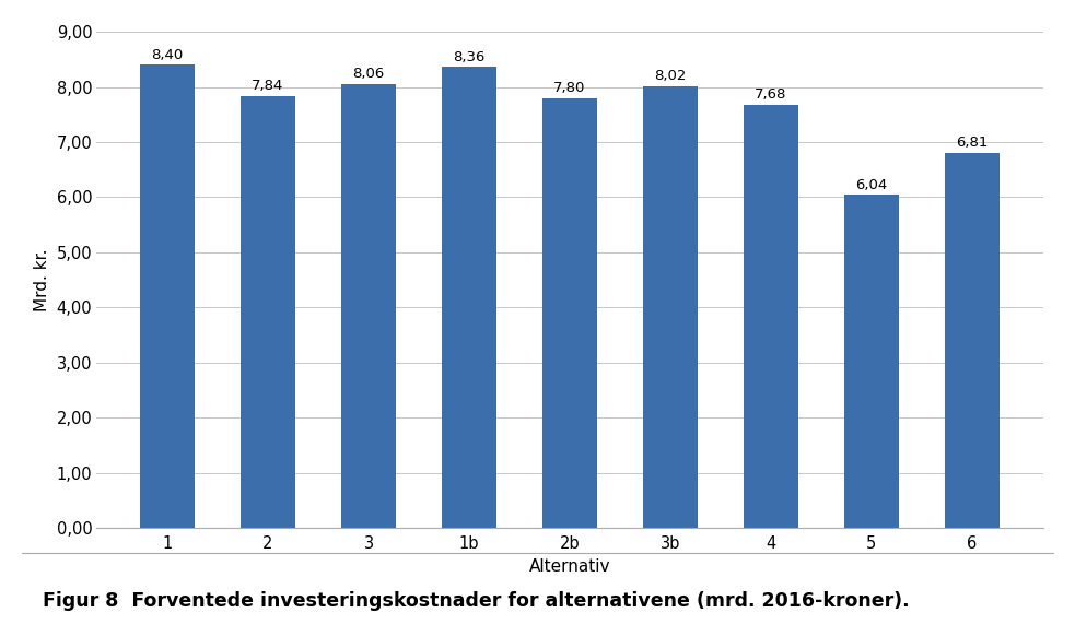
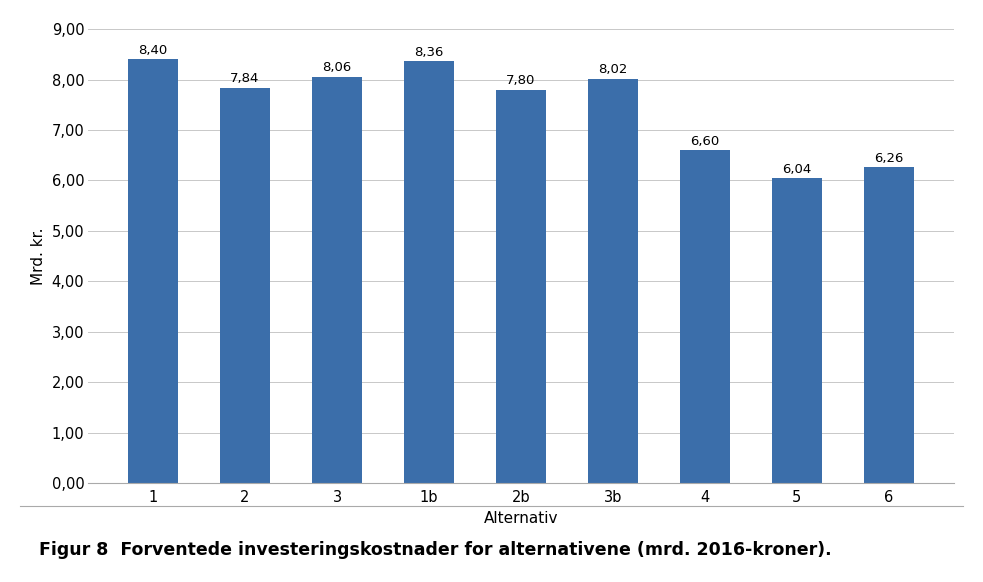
4: 7,68 -> 6,60
6: 6,81 -> 6,26
